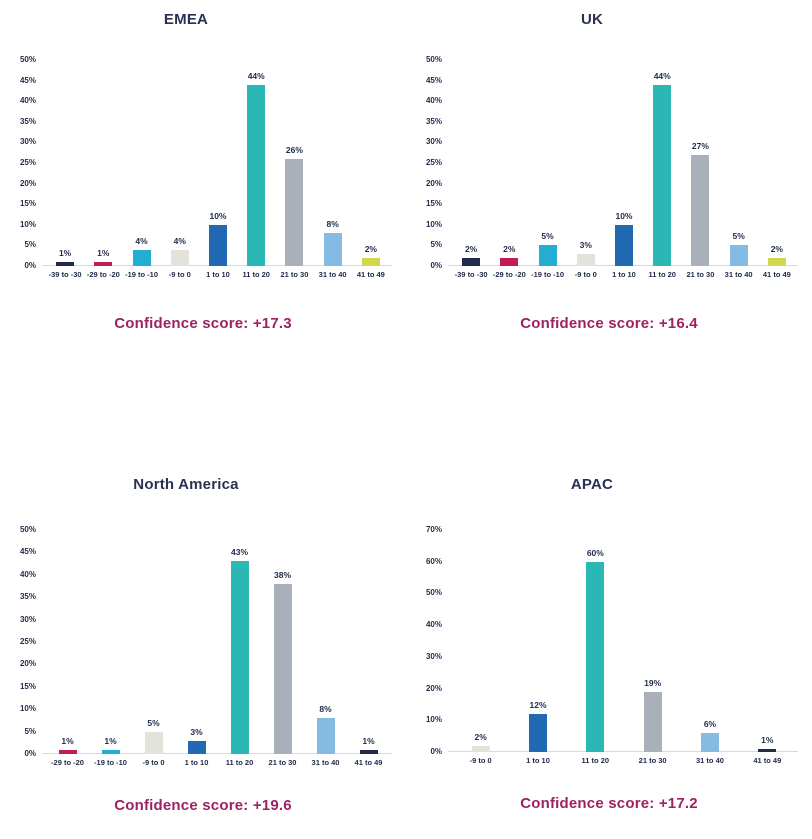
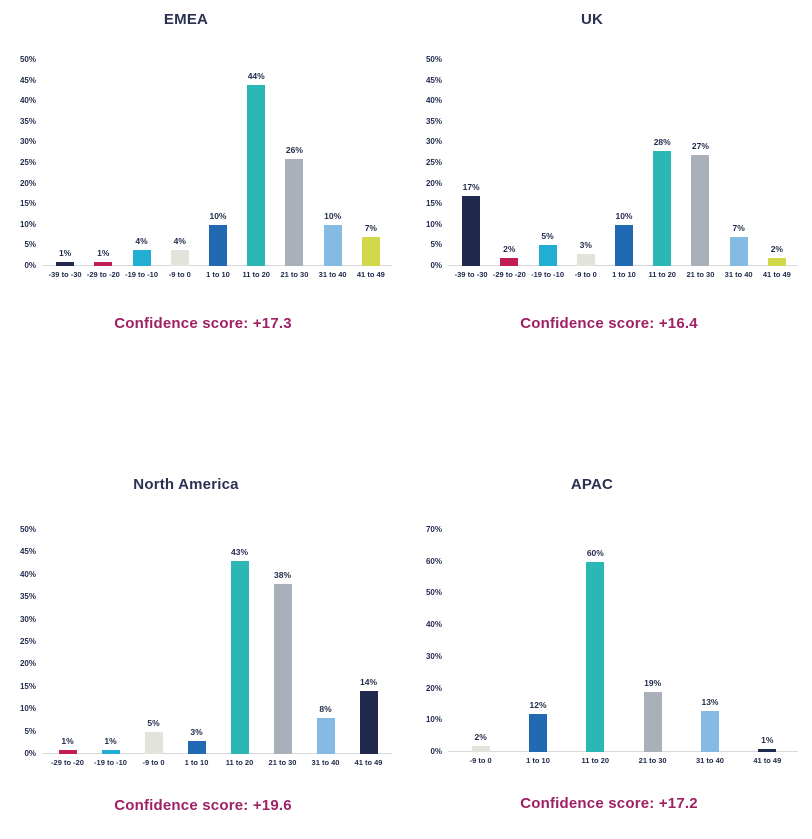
EMEA/31 to 40: 8% -> 10%
EMEA/41 to 49: 2% -> 7%
UK/-39 to -30: 2% -> 17%
UK/11 to 20: 44% -> 28%
UK/31 to 40: 5% -> 7%
North America/41 to 49: 1% -> 14%
APAC/31 to 40: 6% -> 13%
